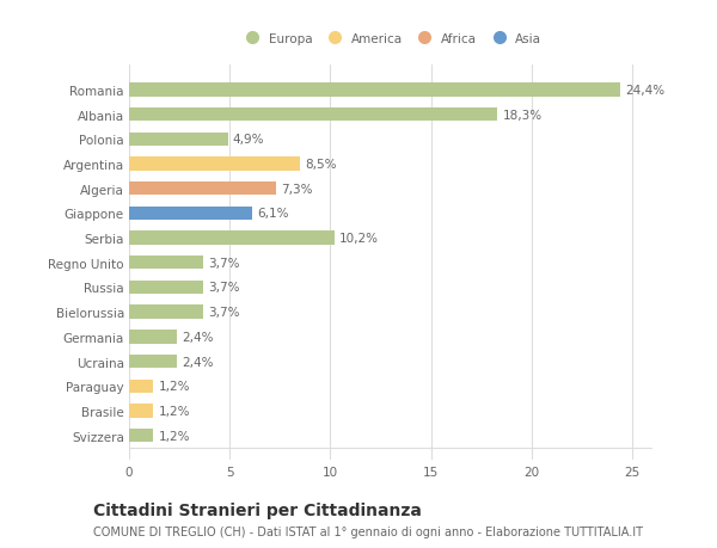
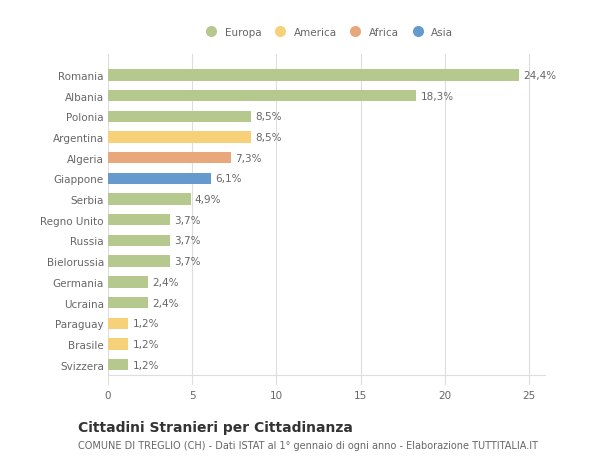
Polonia: 4,9% -> 8,5%
Serbia: 10,2% -> 4,9%
